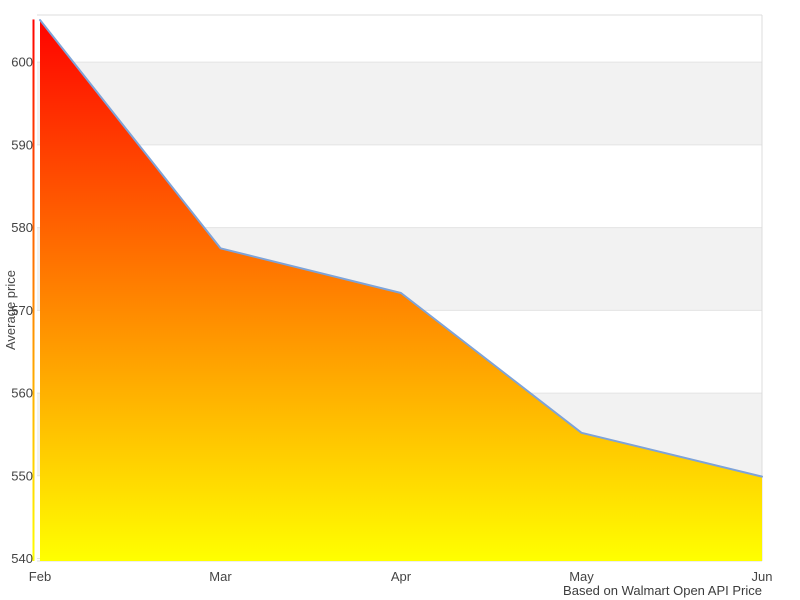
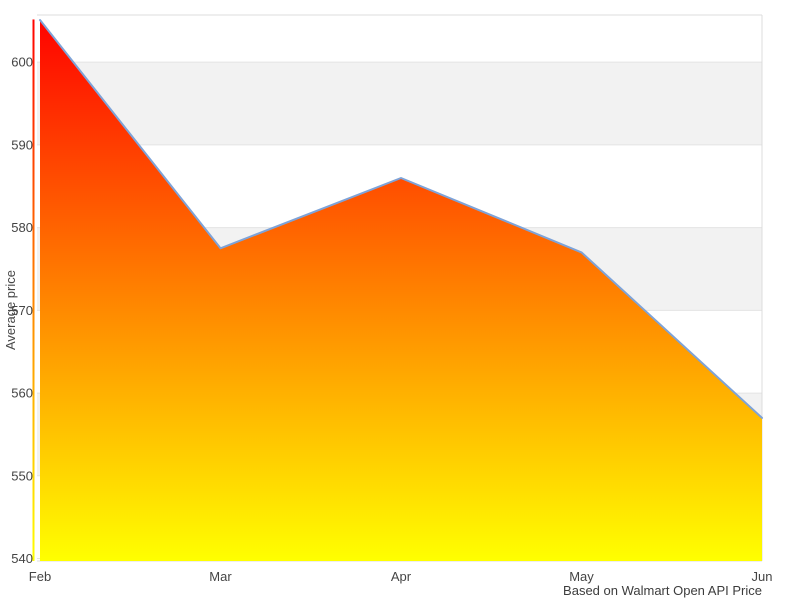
Apr: 572 -> 586
May: 555 -> 577
Jun: 550 -> 557
